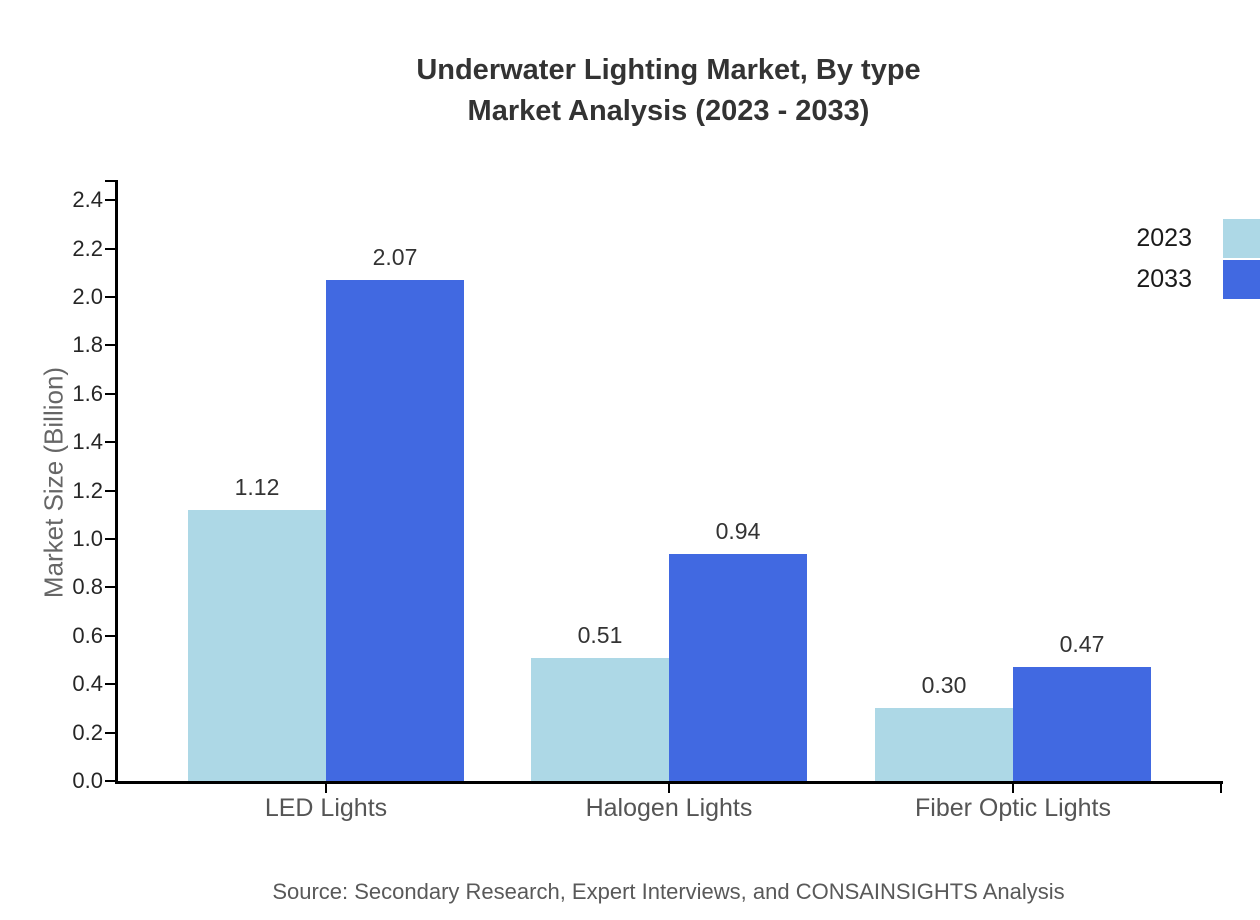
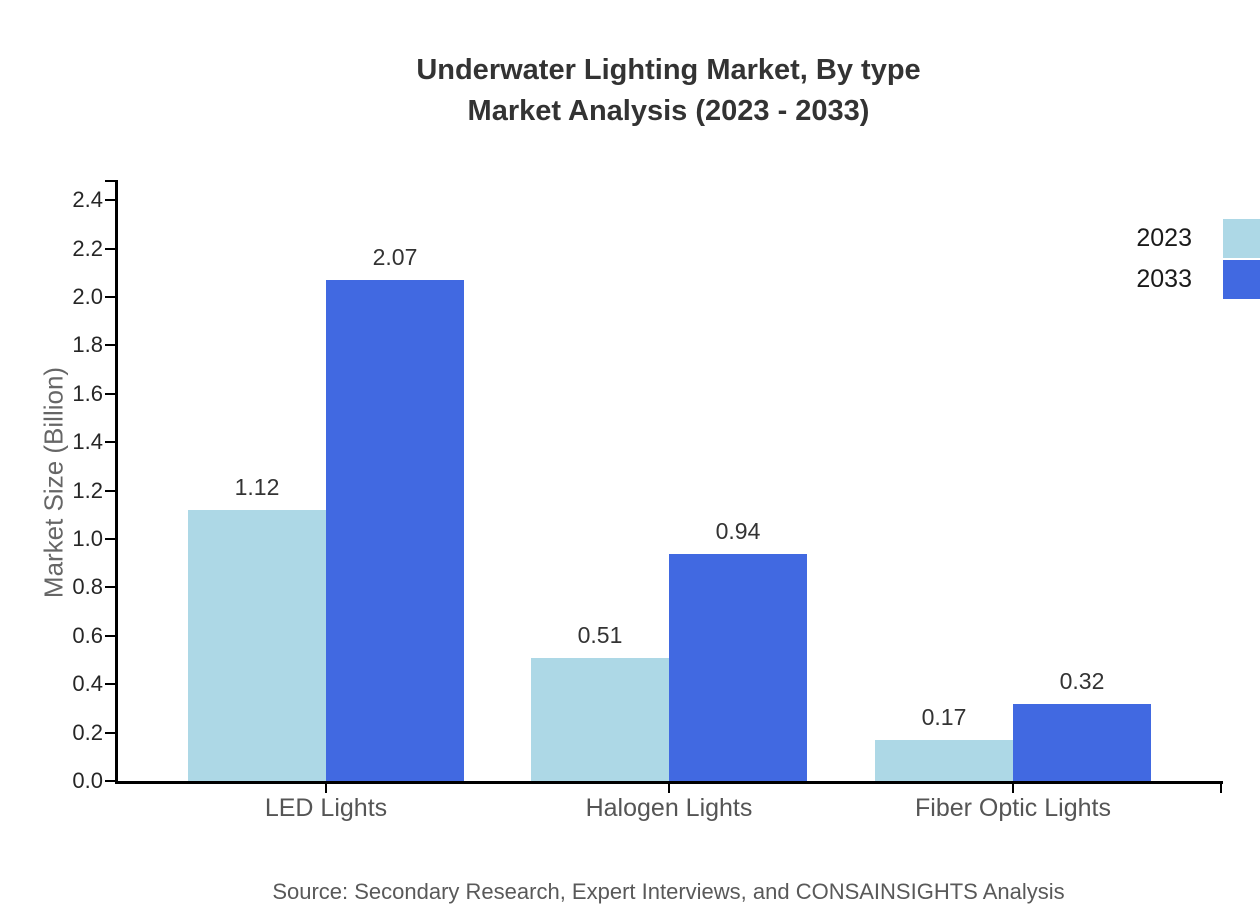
2023/Fiber Optic Lights: 0.30 -> 0.17
2033/Fiber Optic Lights: 0.47 -> 0.32
